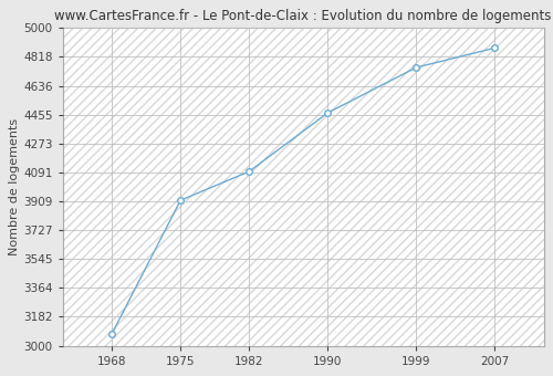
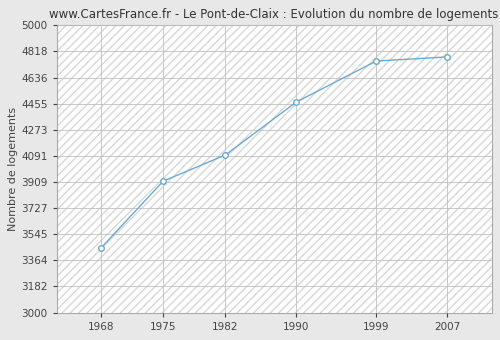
1968: 3070 -> 3450
2007: 4870 -> 4780
